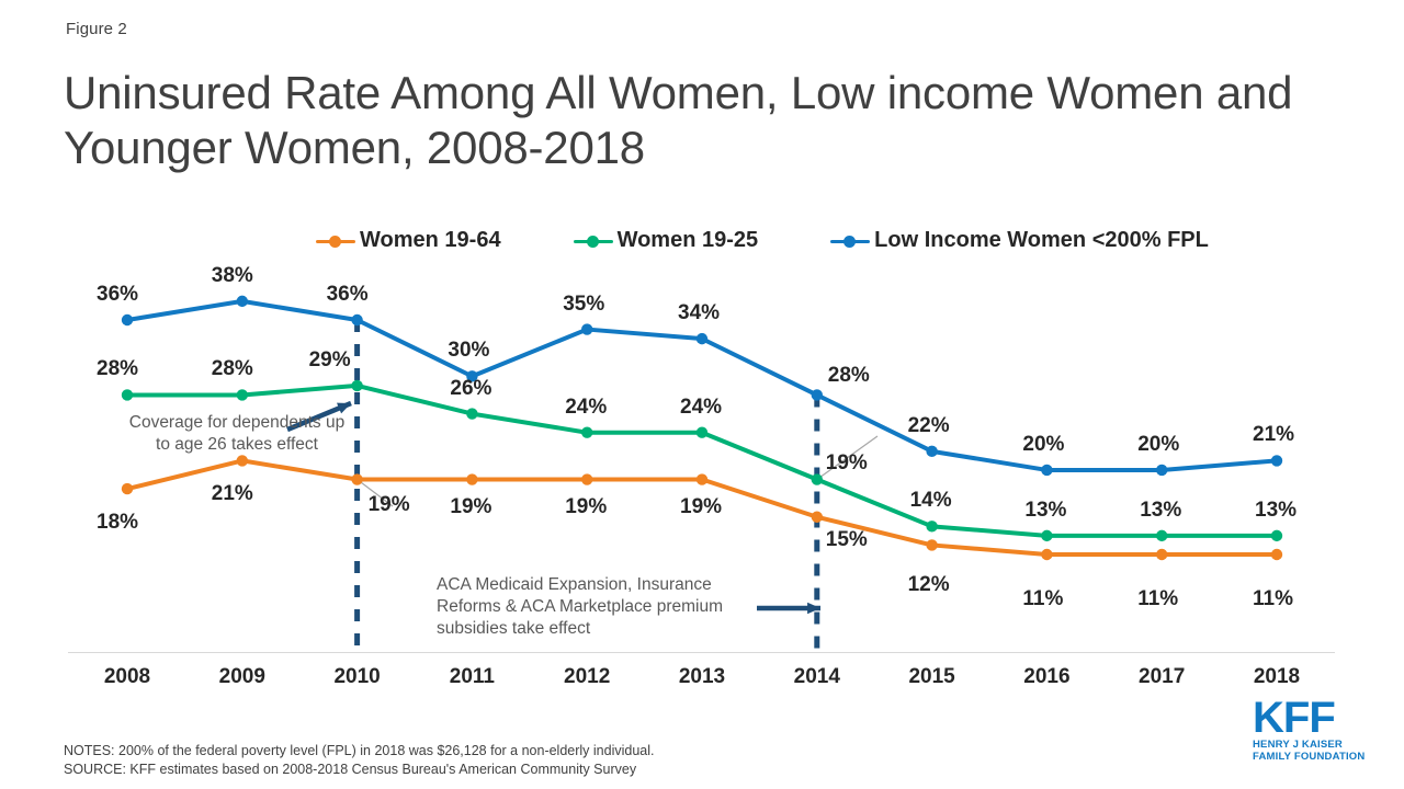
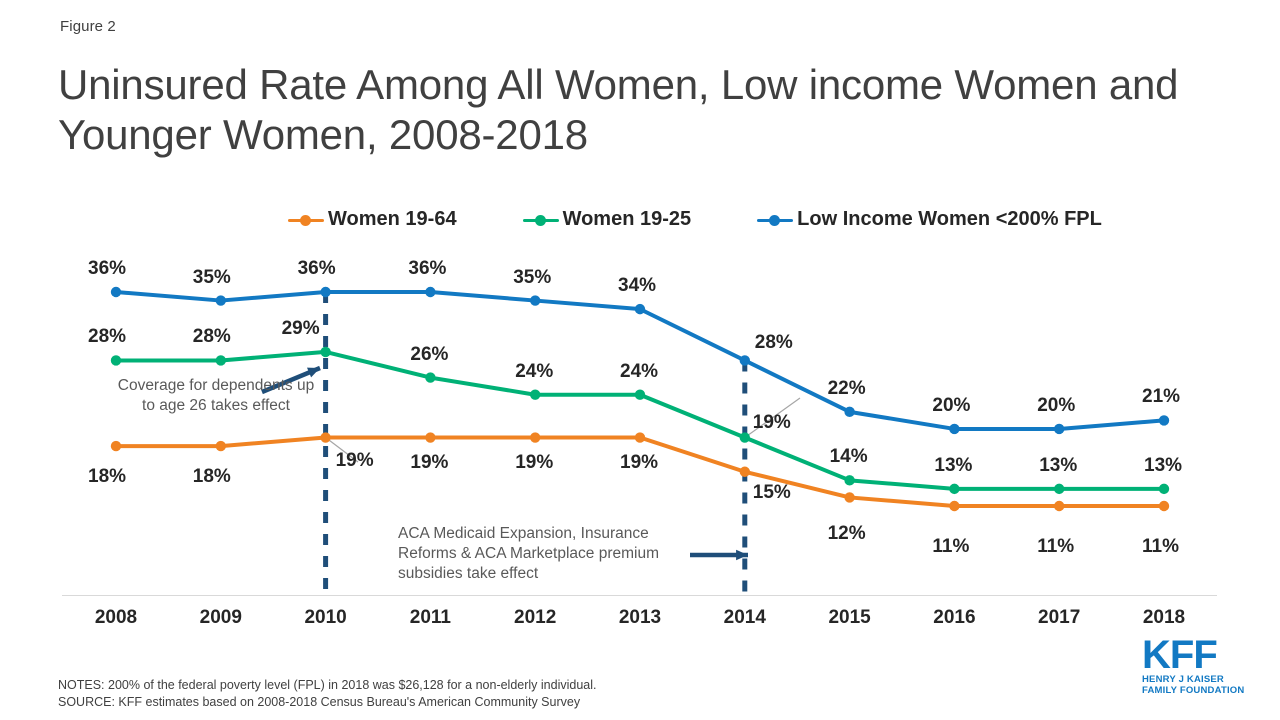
Women 19-64/2009: 21% -> 18%
Low Income Women <200% FPL/2009: 38% -> 35%
Low Income Women <200% FPL/2011: 30% -> 36%
